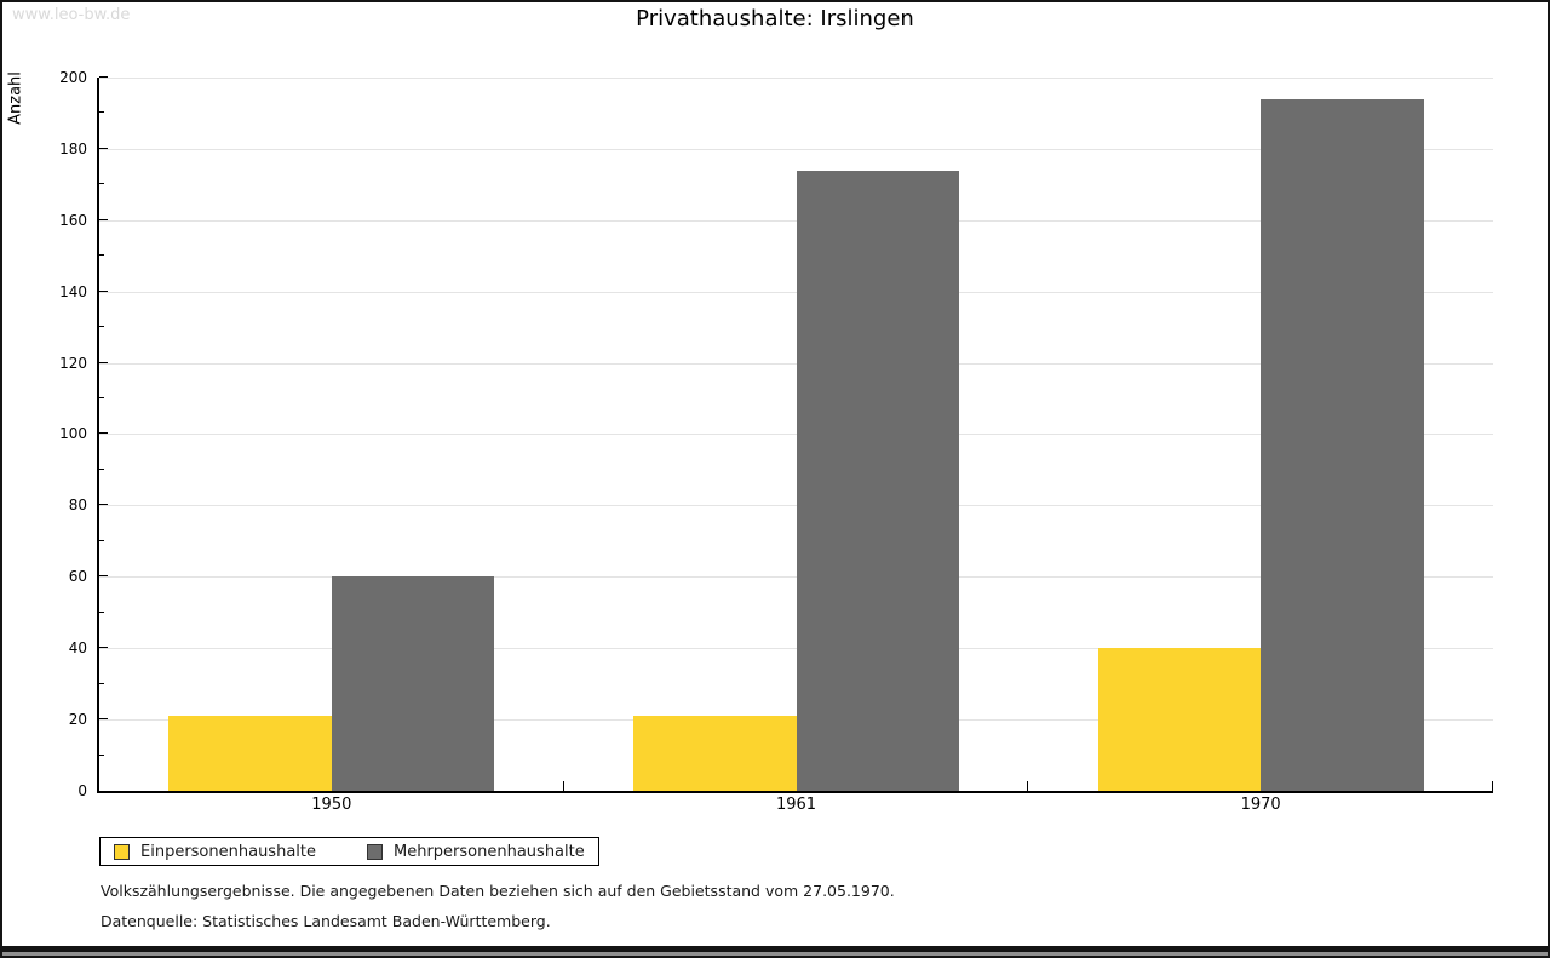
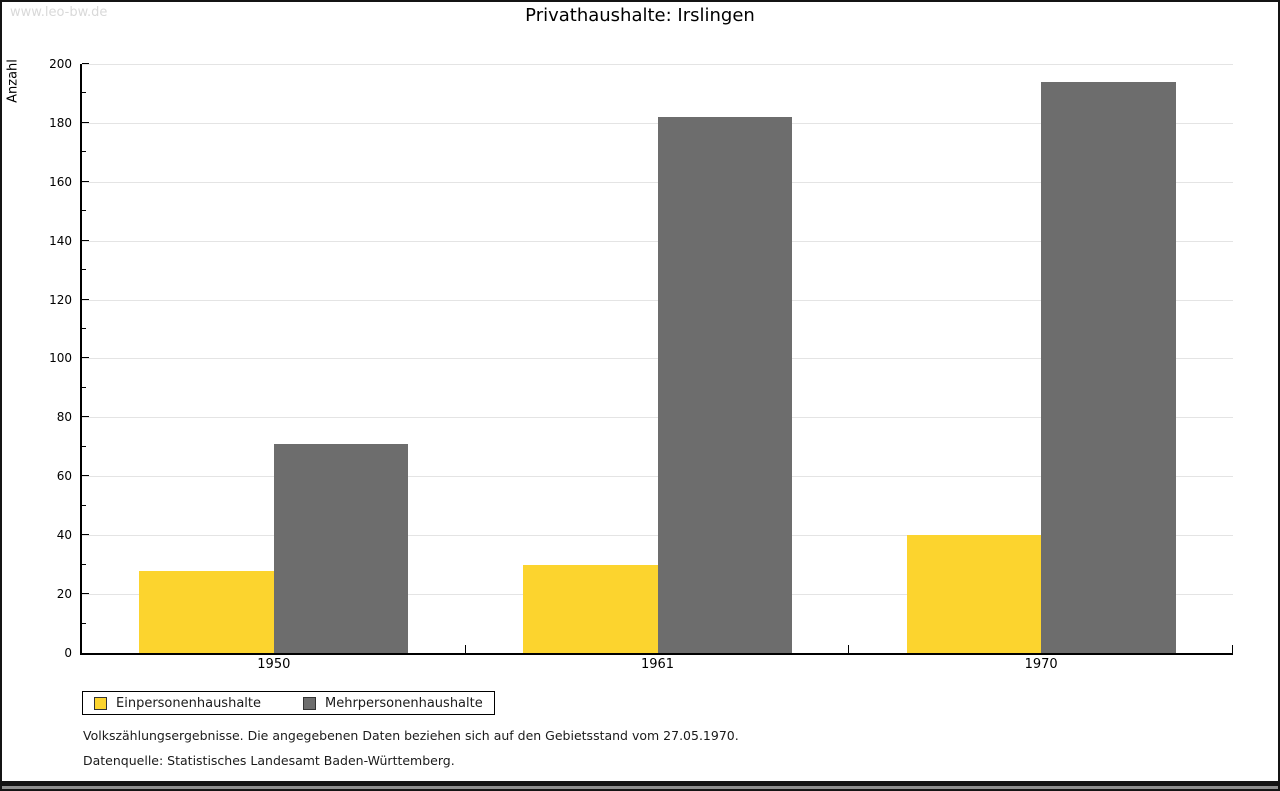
Einpersonenhaushalte/1950: 21 -> 28
Mehrpersonenhaushalte/1950: 60 -> 71
Einpersonenhaushalte/1961: 21 -> 30
Mehrpersonenhaushalte/1961: 174 -> 182
